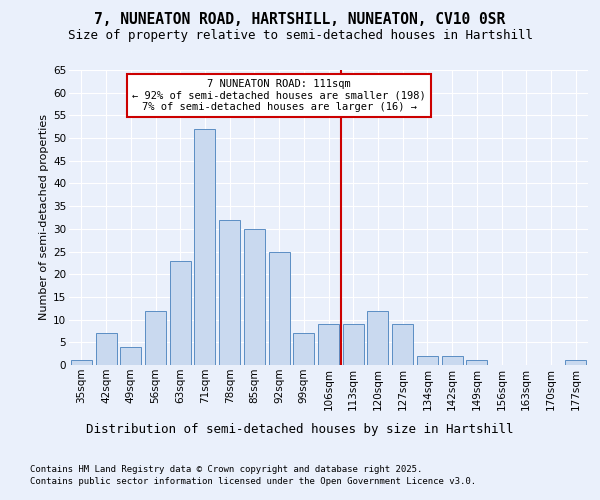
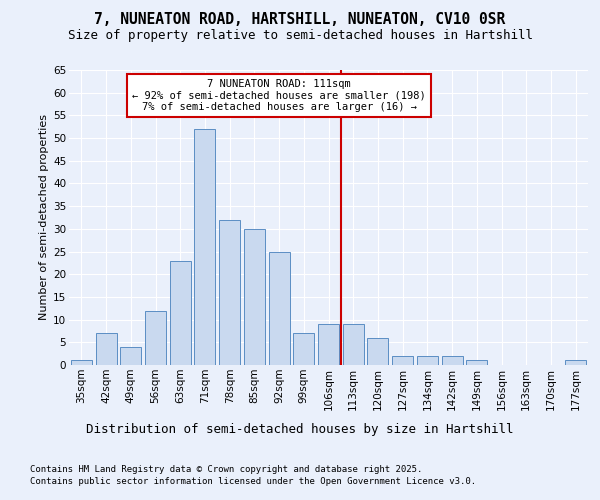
120sqm: 12 -> 6
127sqm: 9 -> 2
